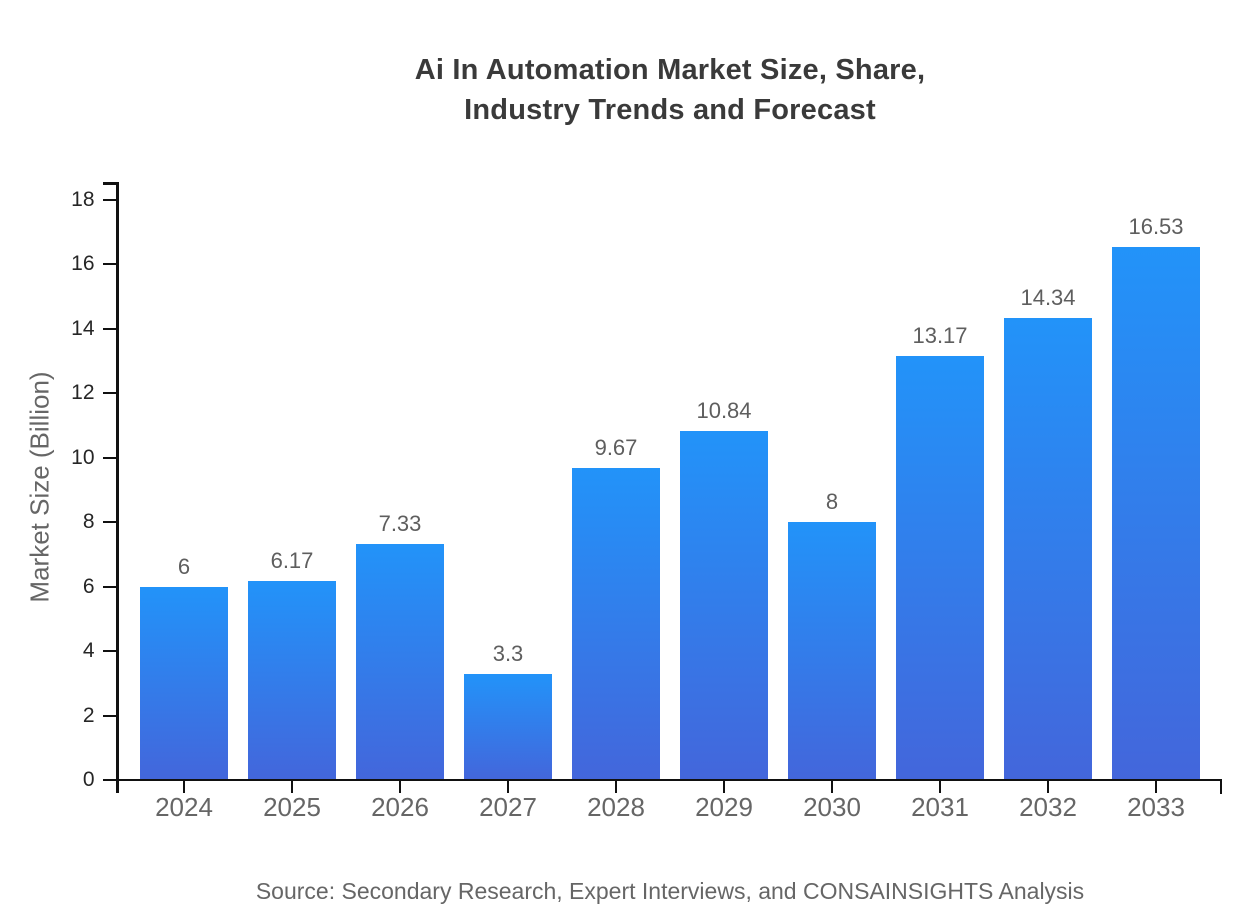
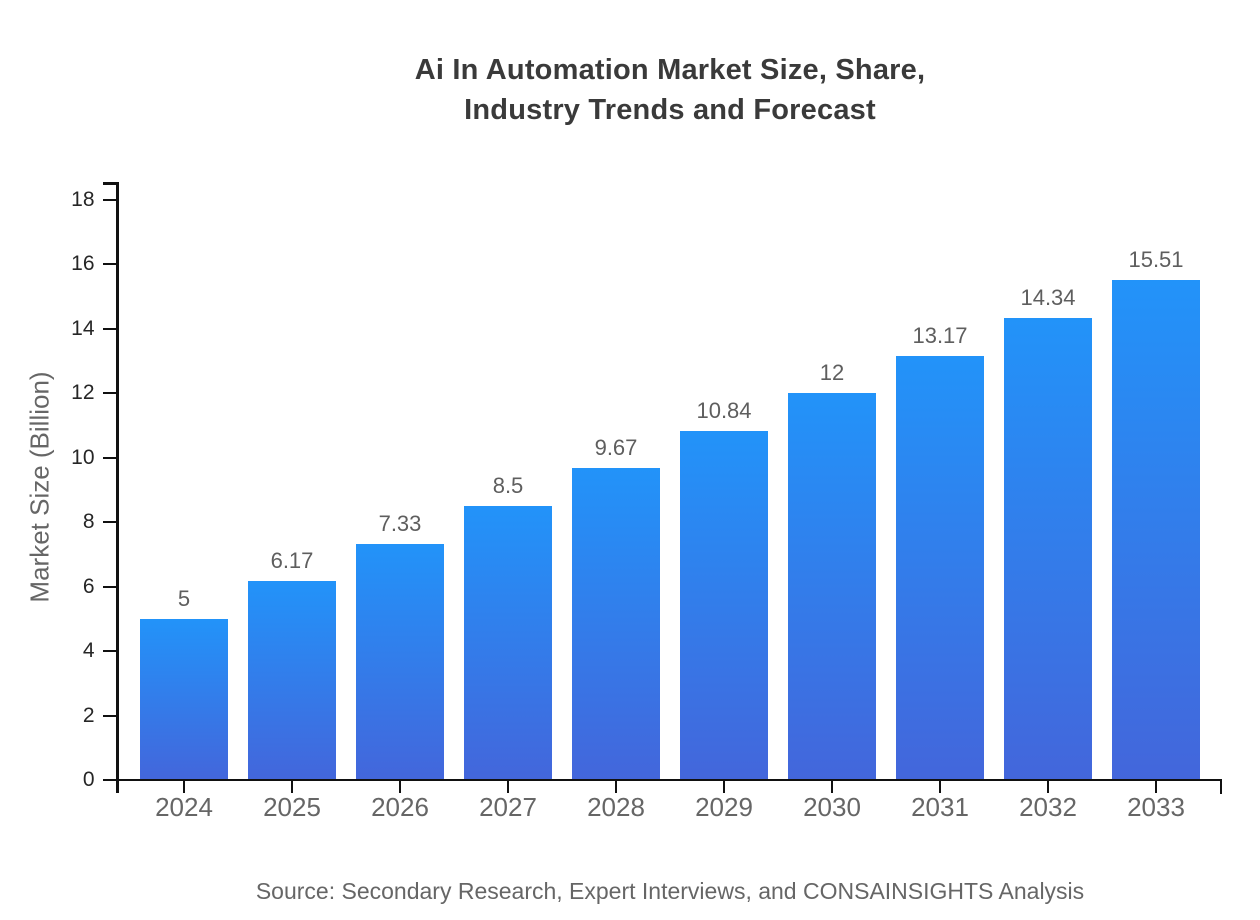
2024: 6 -> 5
2027: 3.3 -> 8.5
2030: 8 -> 12
2033: 16.53 -> 15.51
